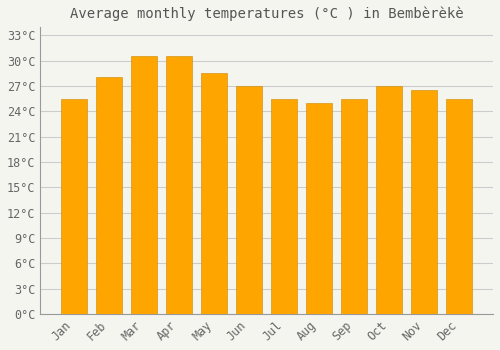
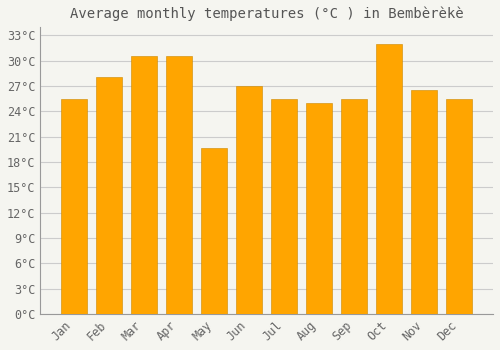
May: 28.5°C -> 19.6°C
Oct: 27.0°C -> 32.0°C
